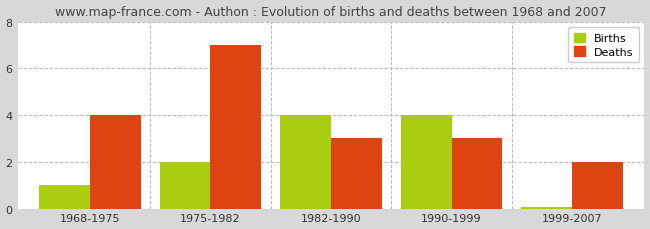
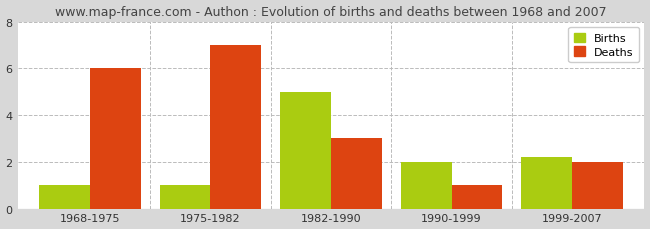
Deaths/1968-1975: 4 -> 6
Births/1975-1982: 2.00 -> 1.00
Births/1982-1990: 4.00 -> 5.00
Births/1990-1999: 4.00 -> 2.00
Deaths/1990-1999: 3 -> 1
Births/1999-2007: 0.05 -> 2.20
